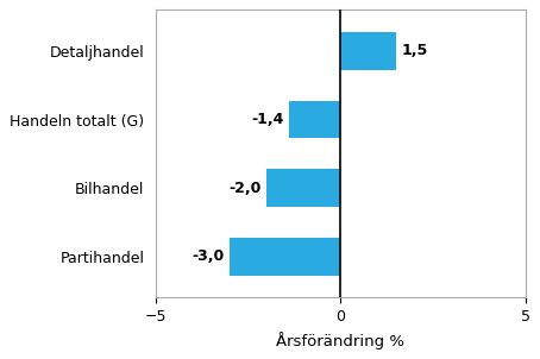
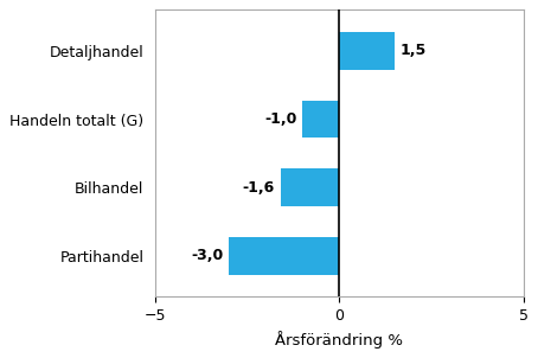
Handeln totalt (G): -1,4 -> -1,0
Bilhandel: -2,0 -> -1,6
